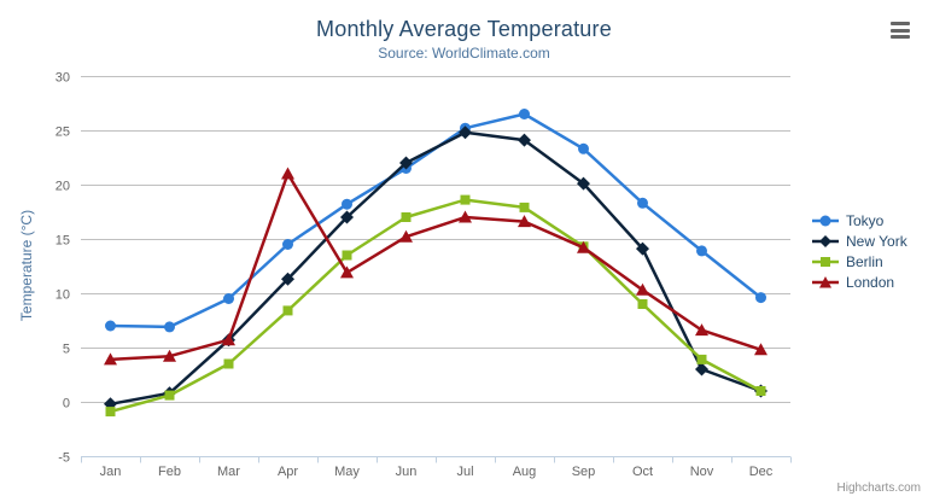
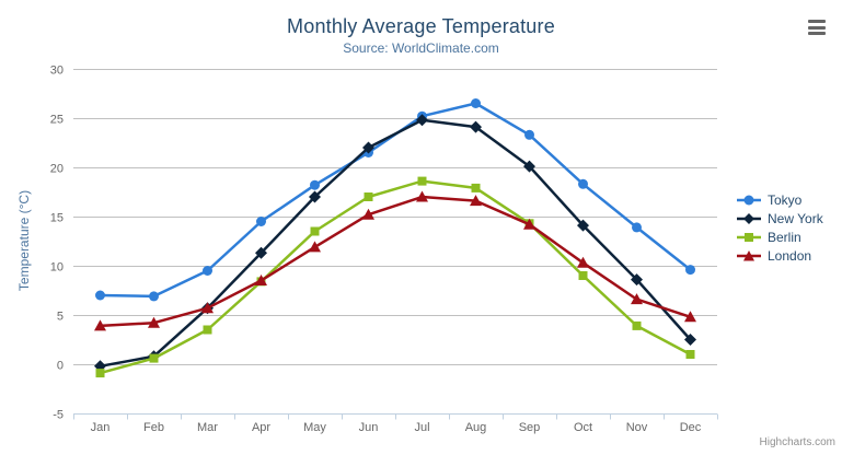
London/Apr: 21 -> 8
New York/Nov: 3 -> 9
New York/Dec: 1 -> 2
